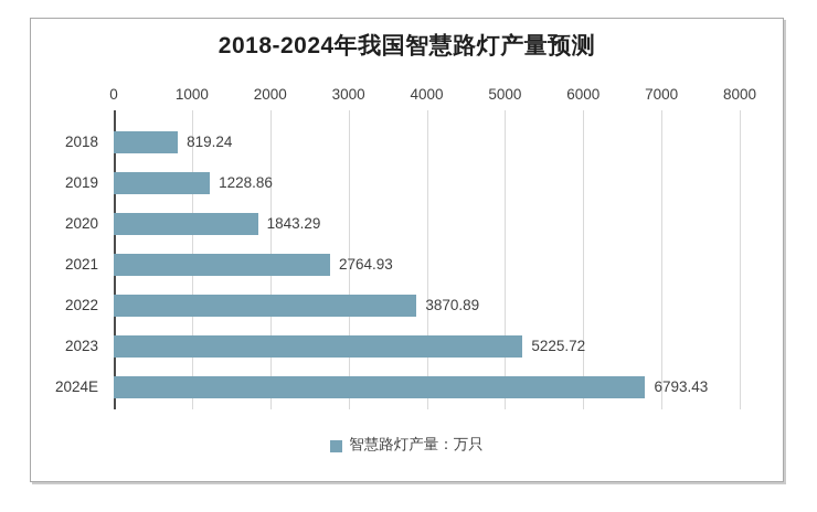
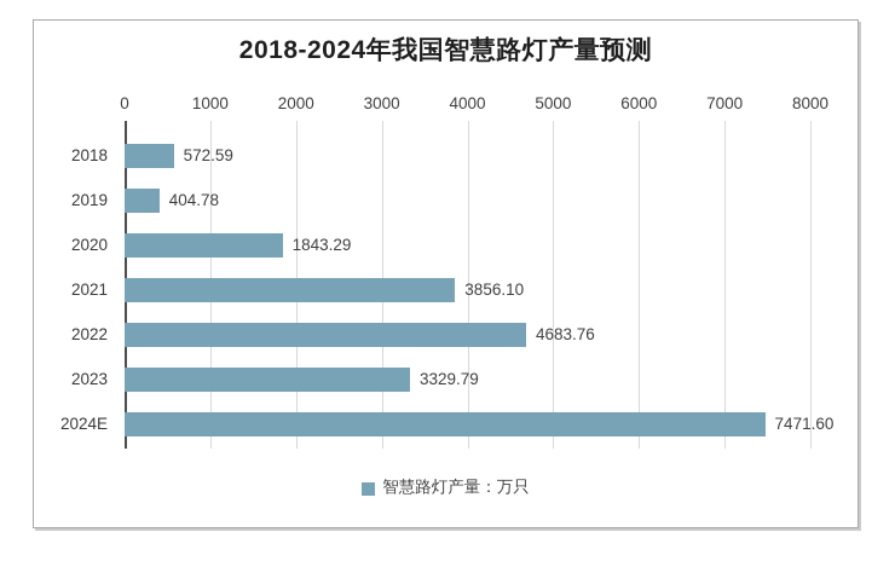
2018: 819.24 -> 572.59
2019: 1228.86 -> 404.78
2021: 2764.93 -> 3856.10
2022: 3870.89 -> 4683.76
2023: 5225.72 -> 3329.79
2024E: 6793.43 -> 7471.60
